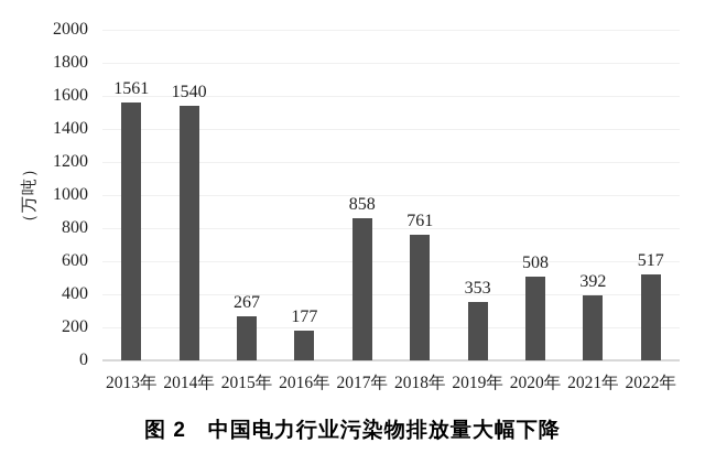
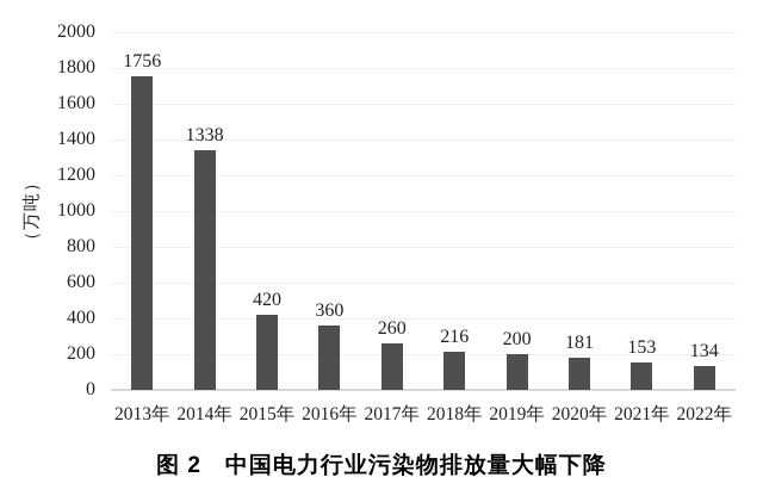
2013年: 1561 -> 1756
2014年: 1540 -> 1338
2015年: 267 -> 420
2016年: 177 -> 360
2017年: 858 -> 260
2018年: 761 -> 216
2019年: 353 -> 200
2020年: 508 -> 181
2021年: 392 -> 153
2022年: 517 -> 134
